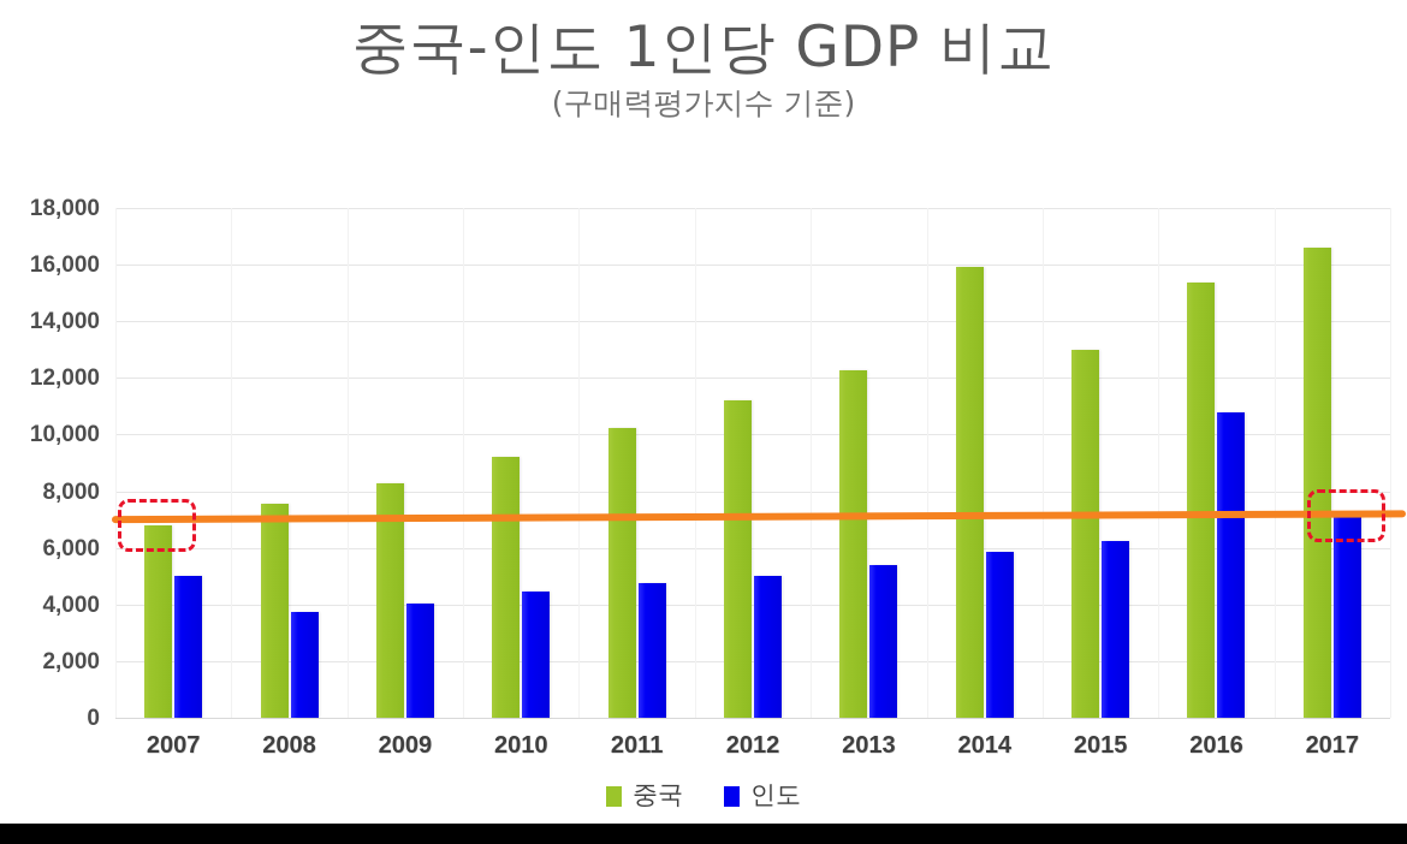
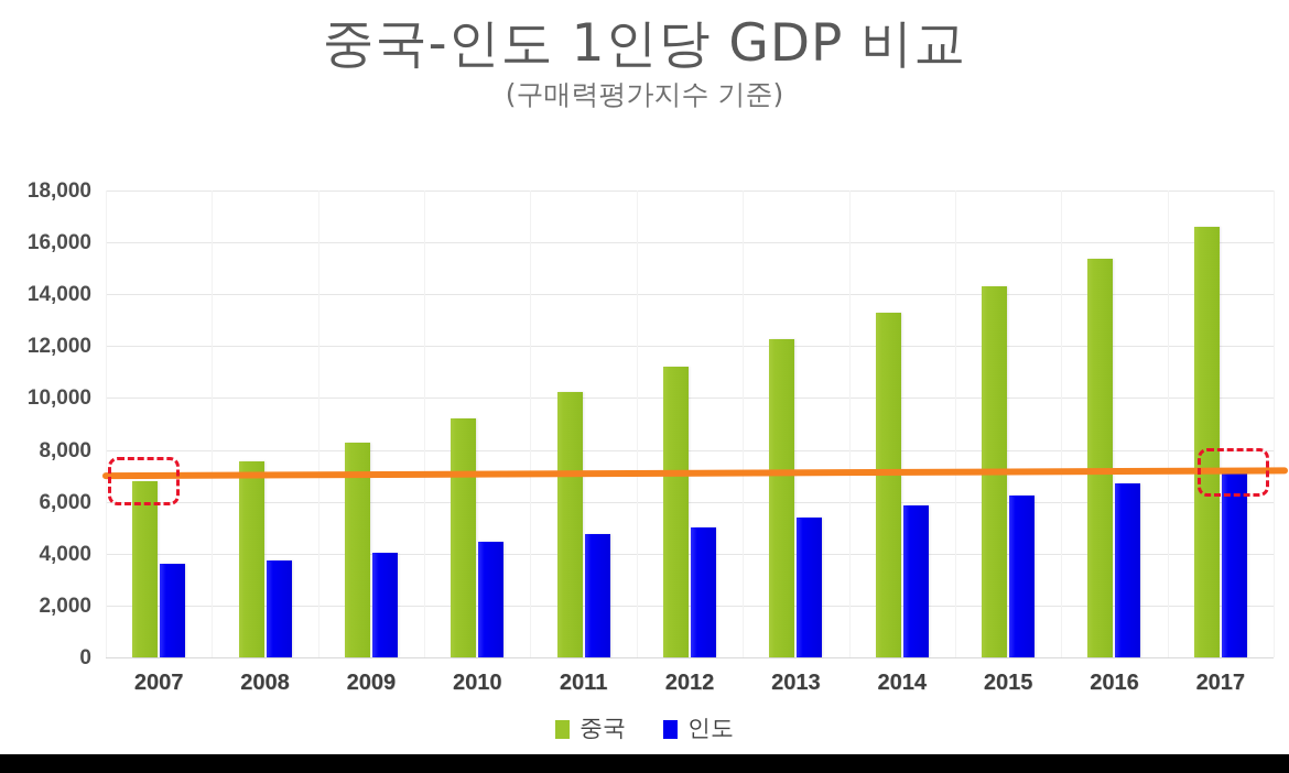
인도/2007: 5000 -> 3600
중국/2014: 15900 -> 13300
중국/2015: 13000 -> 14300
인도/2016: 10800 -> 6700
